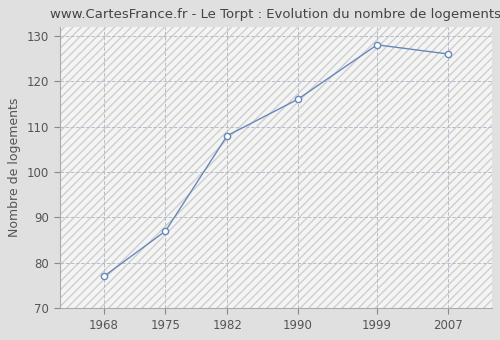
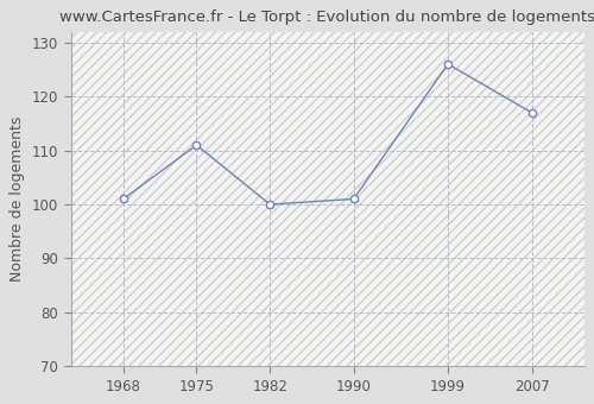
1968: 77 -> 101
1975: 87 -> 111
1982: 108 -> 100
1990: 116 -> 101
1999: 128 -> 126
2007: 126 -> 117
